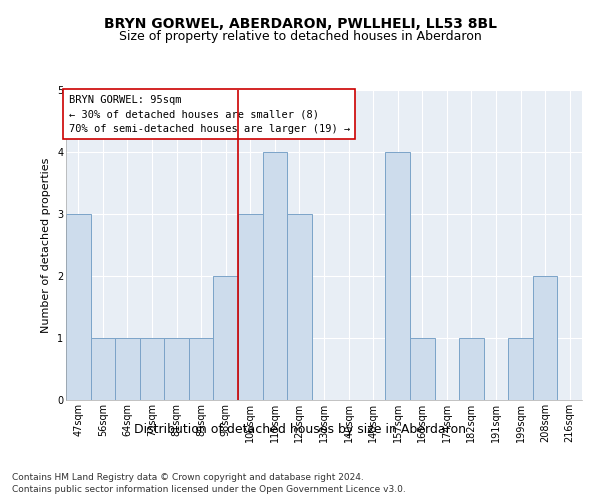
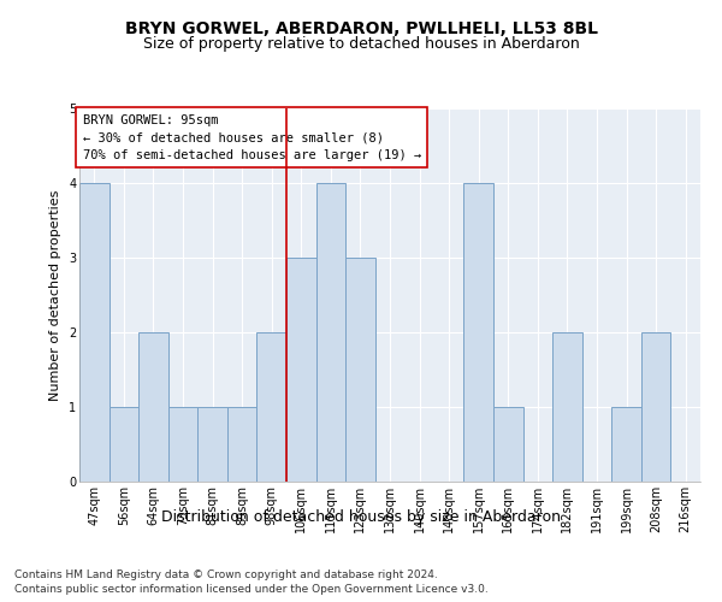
47sqm: 3 -> 4
64sqm: 1 -> 2
182sqm: 1 -> 2
